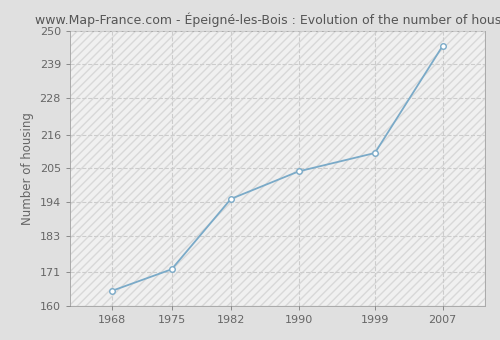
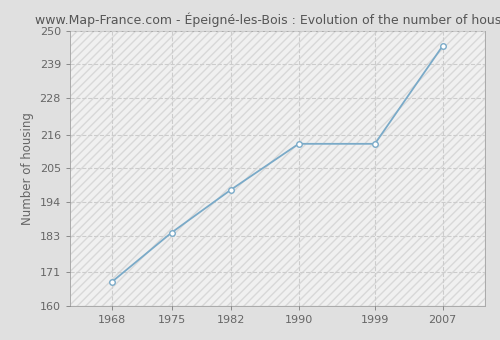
1968: 165 -> 168
1975: 172 -> 184
1982: 195 -> 198
1990: 204 -> 213
1999: 210 -> 213
